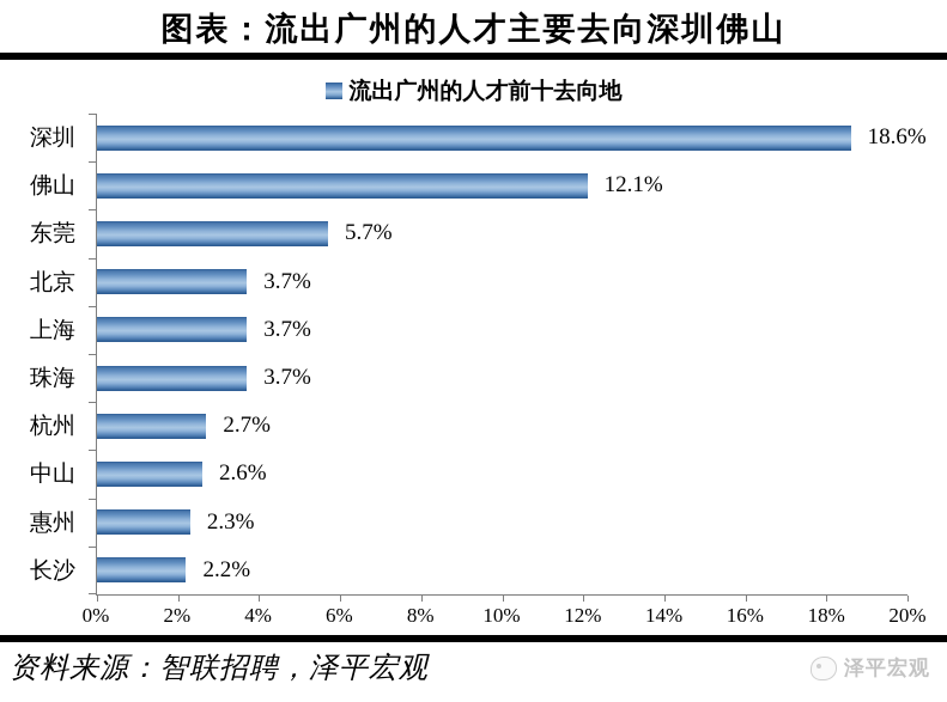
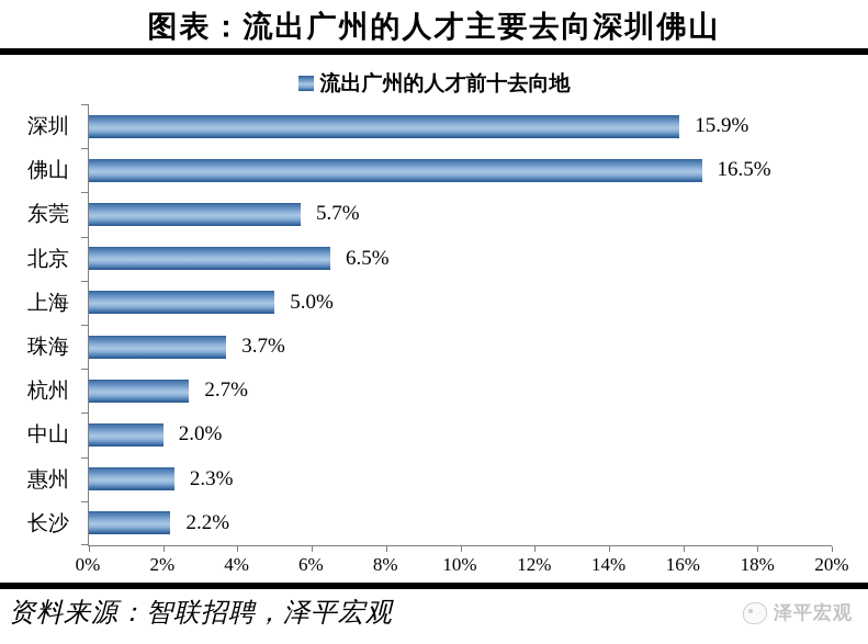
深圳: 18.6% -> 15.9%
佛山: 12.1% -> 16.5%
北京: 3.7% -> 6.5%
上海: 3.7% -> 5.0%
中山: 2.6% -> 2.0%
